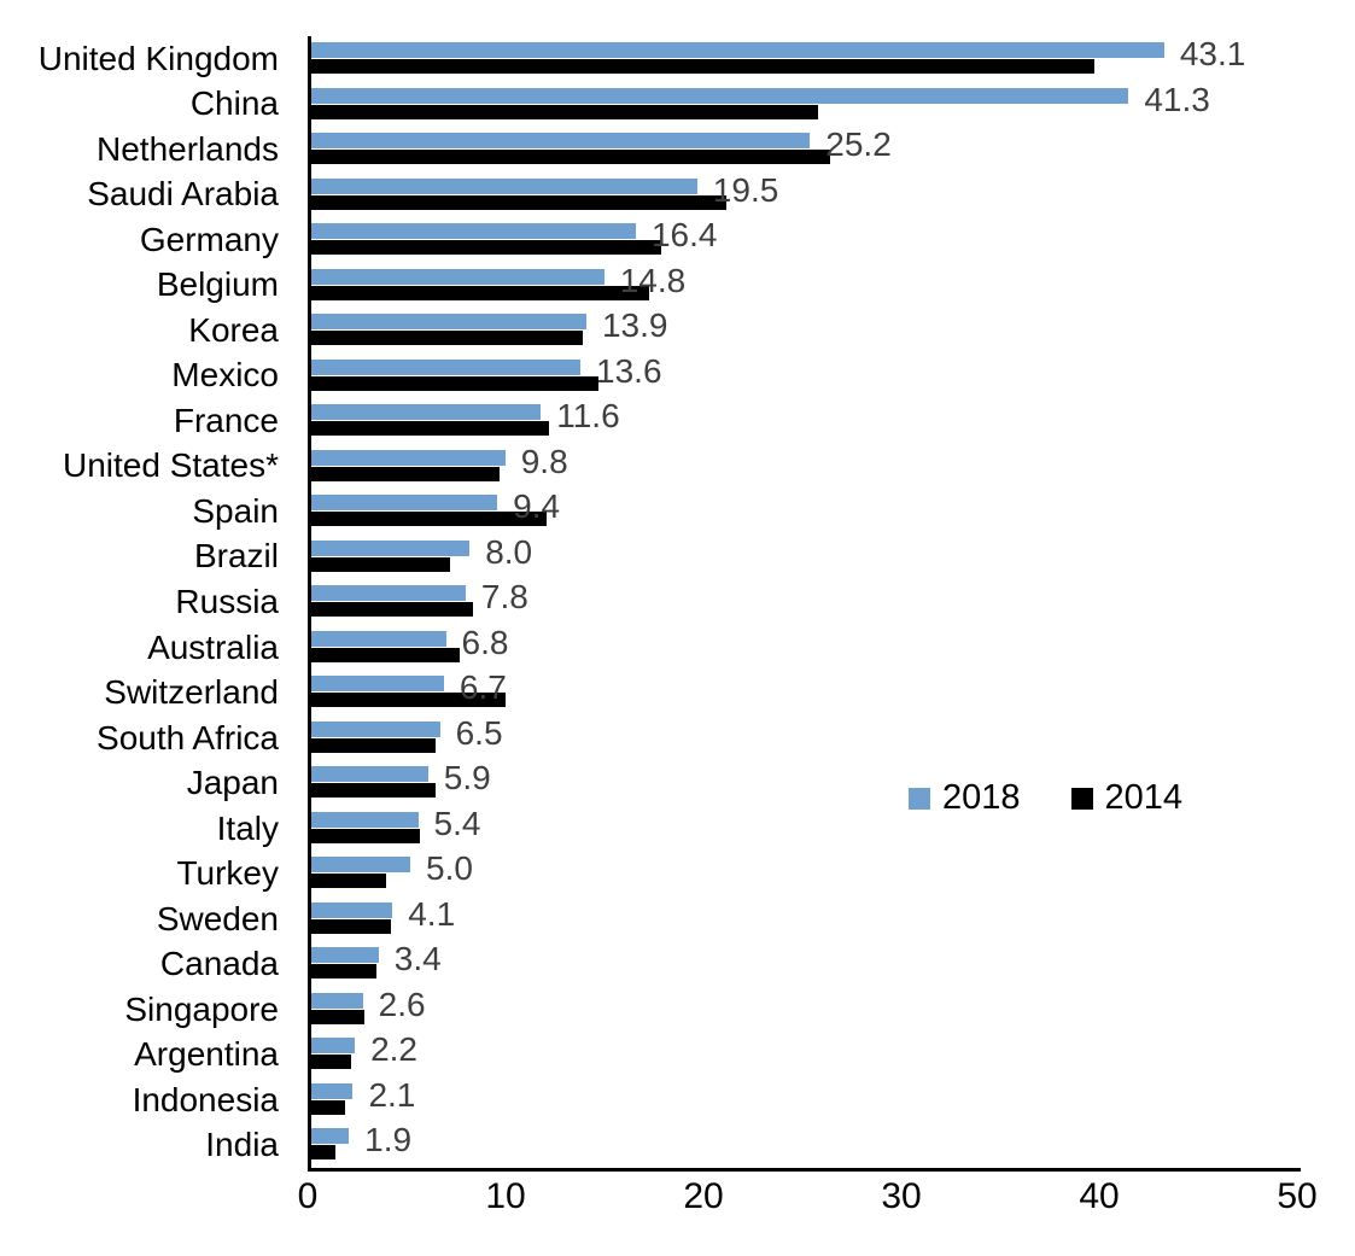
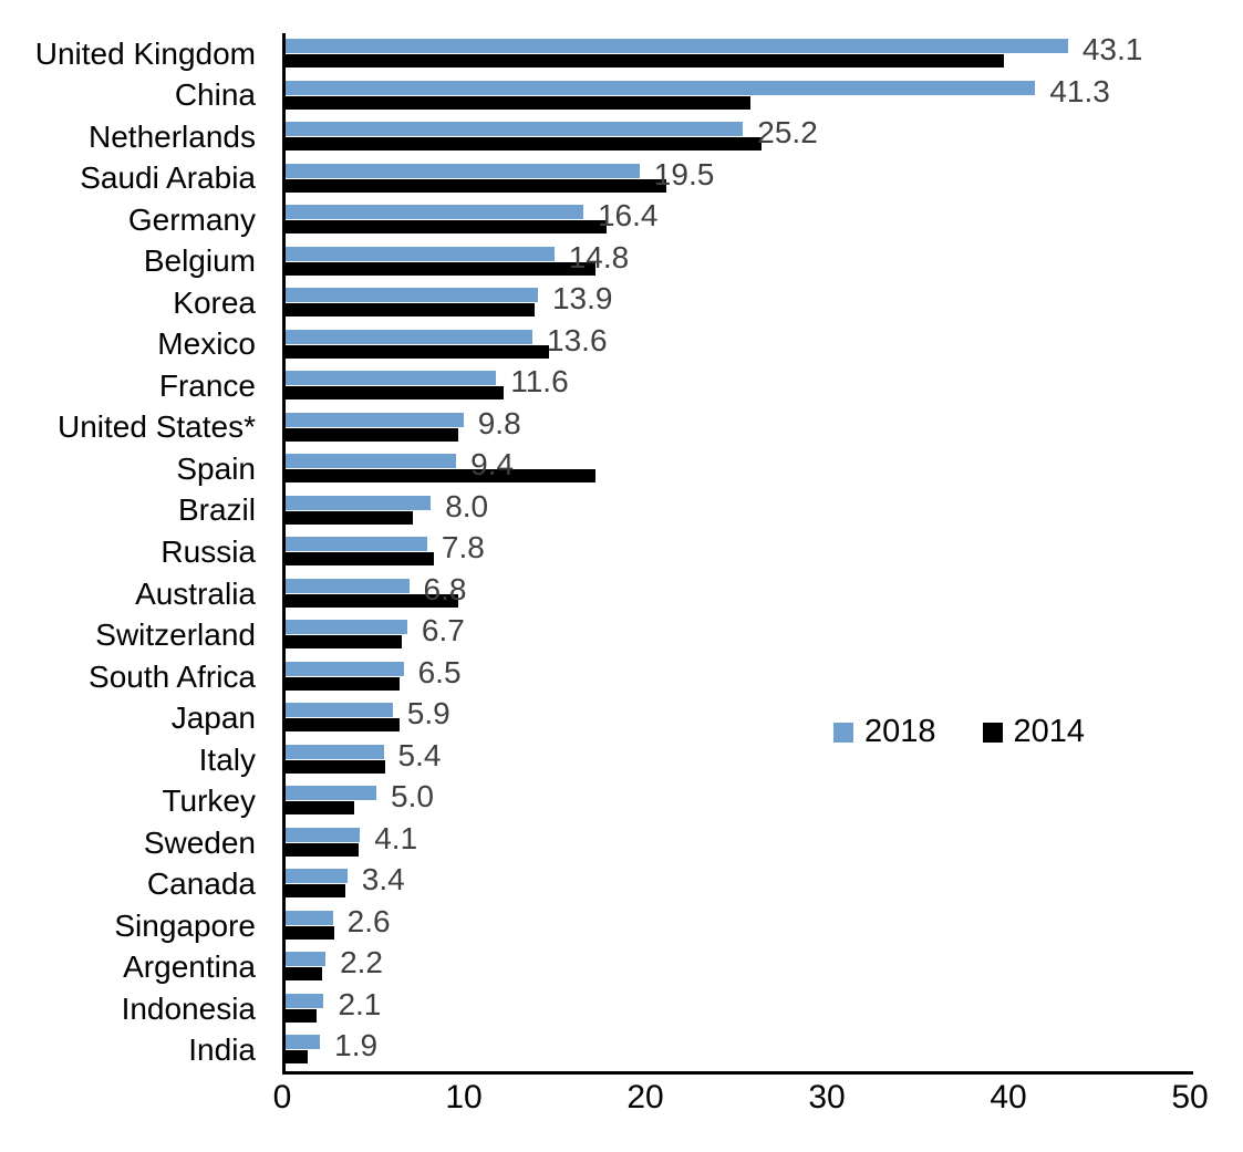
2014/Spain: 11.9 -> 17.1
2014/Australia: 7.5 -> 9.5
2014/Switzerland: 9.8 -> 6.4
